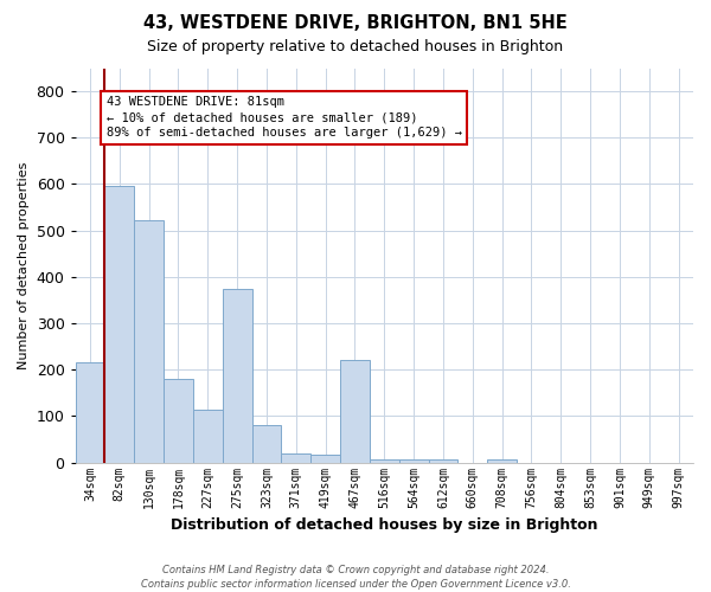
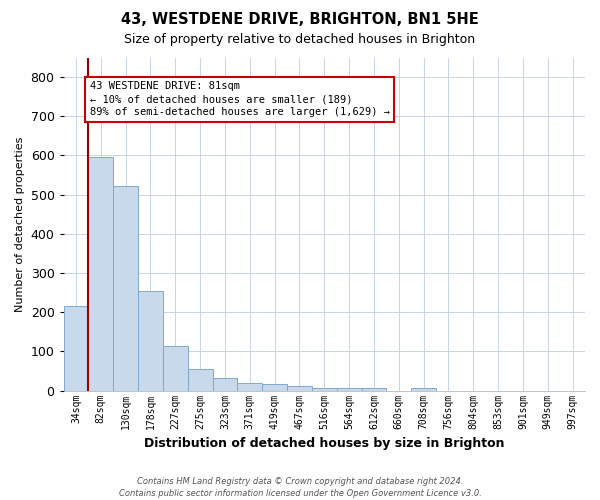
178sqm: 180 -> 255
275sqm: 375 -> 54
323sqm: 80 -> 33
467sqm: 220 -> 12
